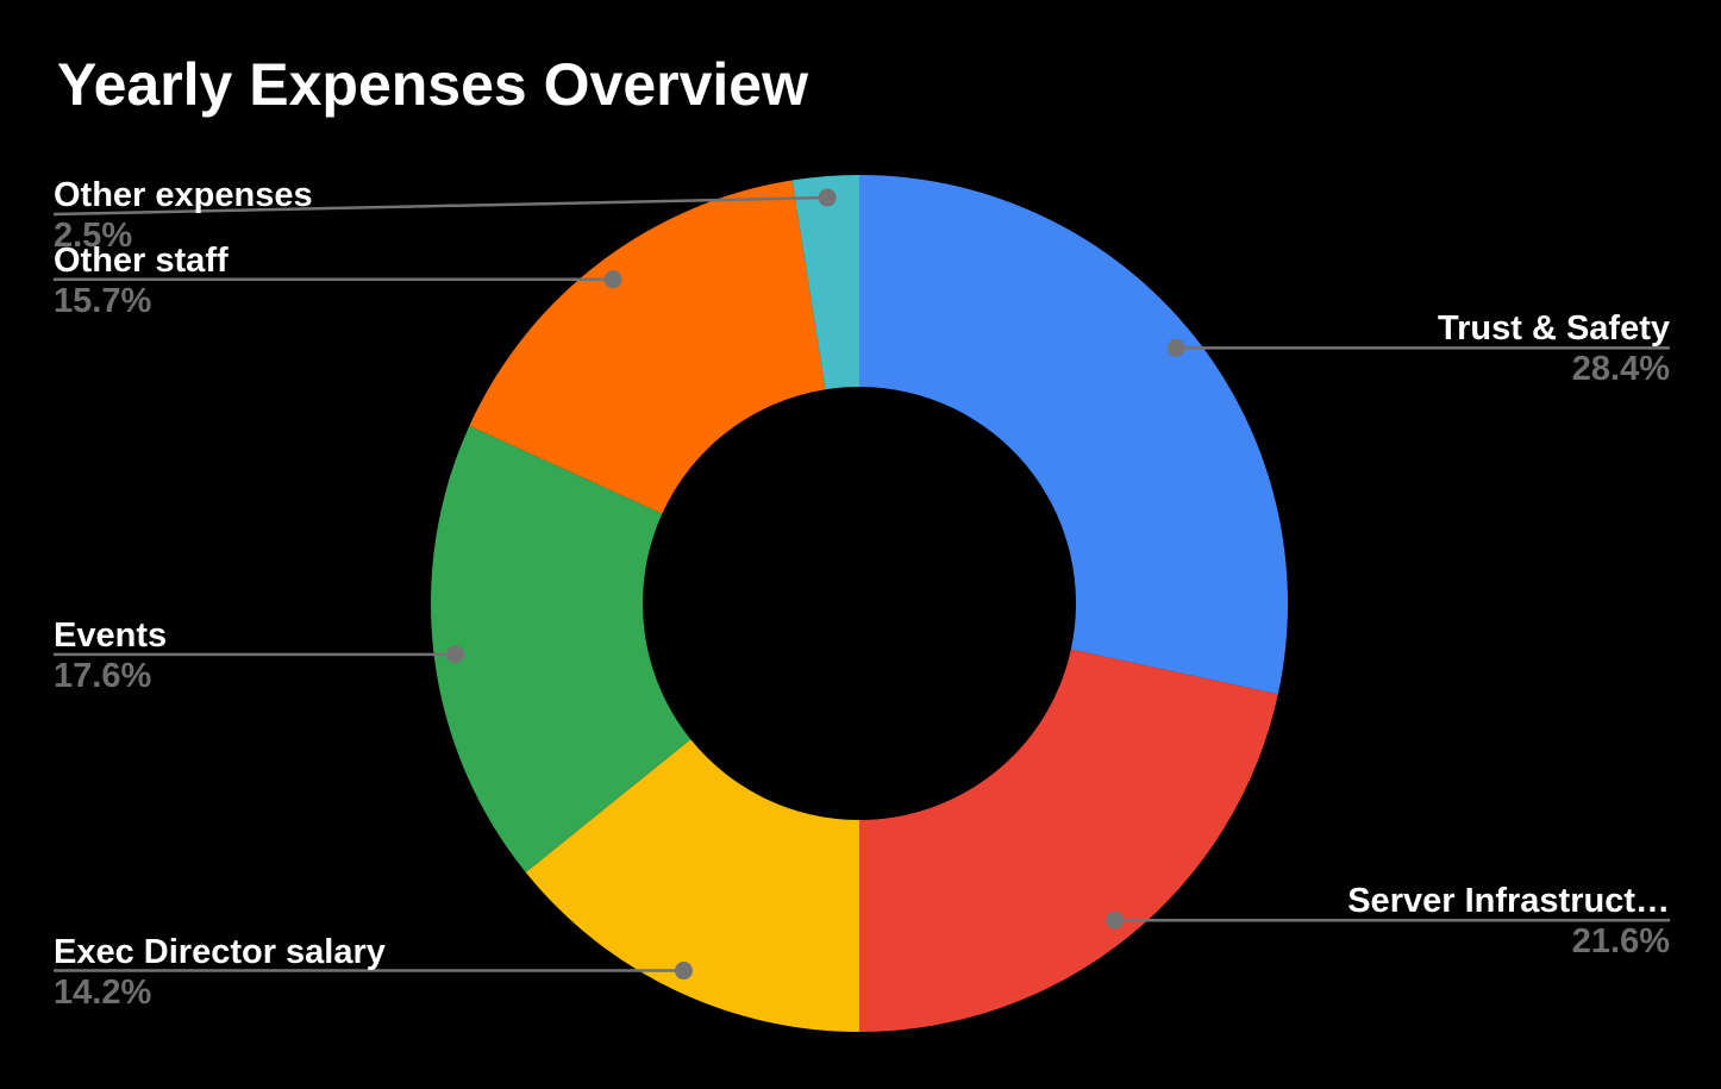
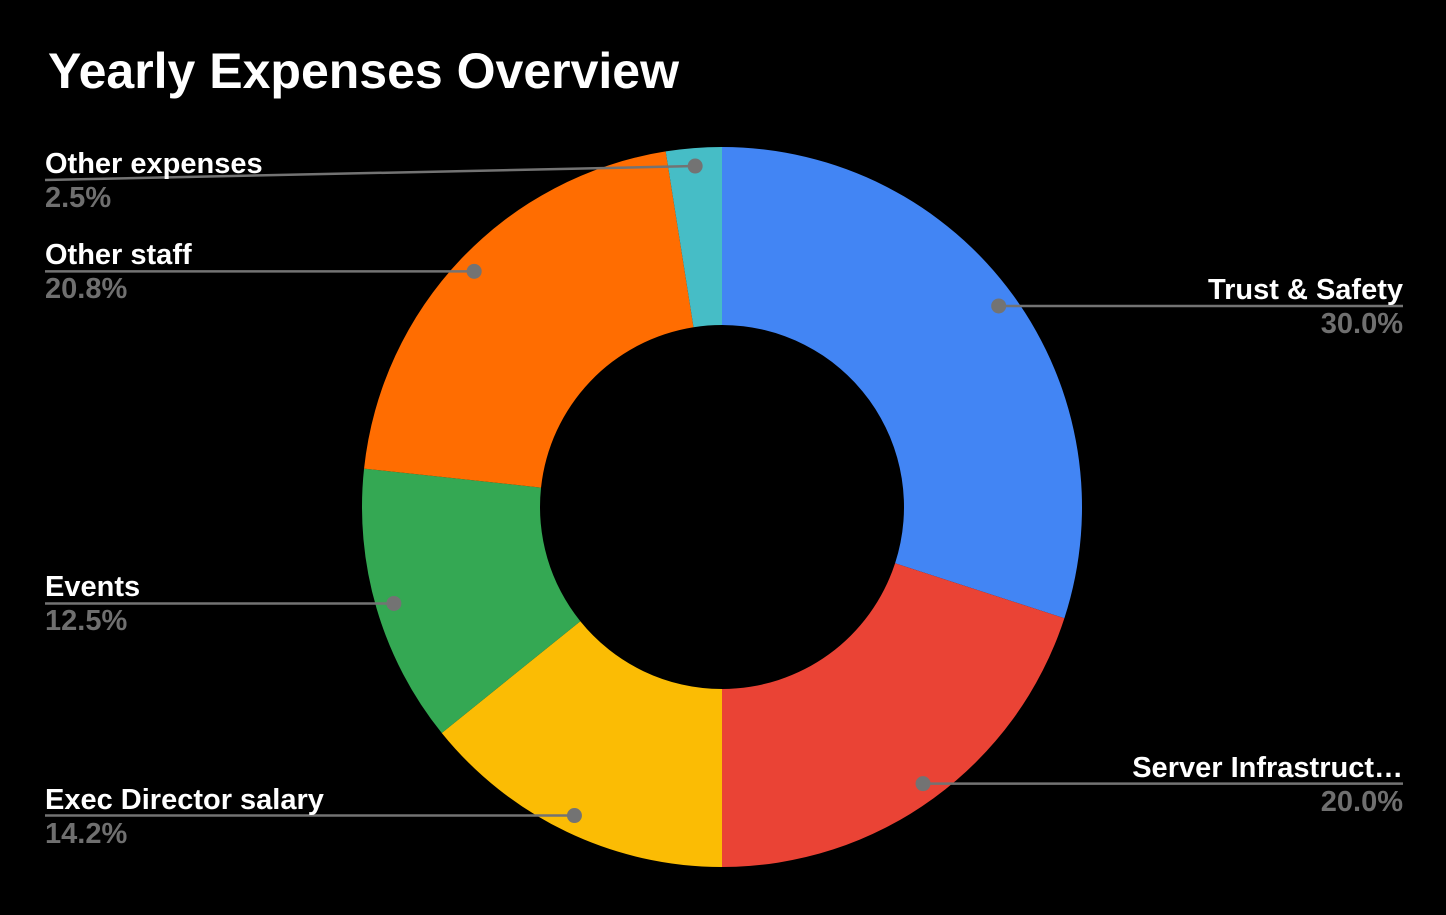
Trust & Safety: 28.4% -> 30.0%
Server Infrastruct…: 21.6% -> 20.0%
Events: 17.6% -> 12.5%
Other staff: 15.7% -> 20.8%
